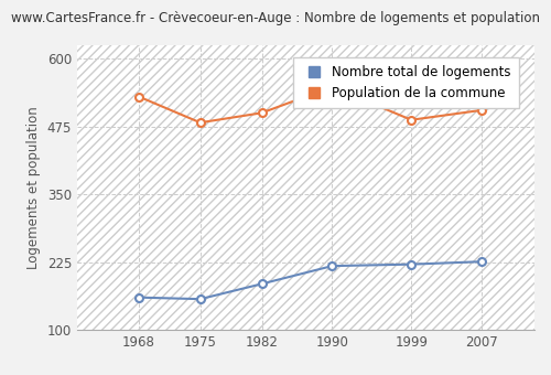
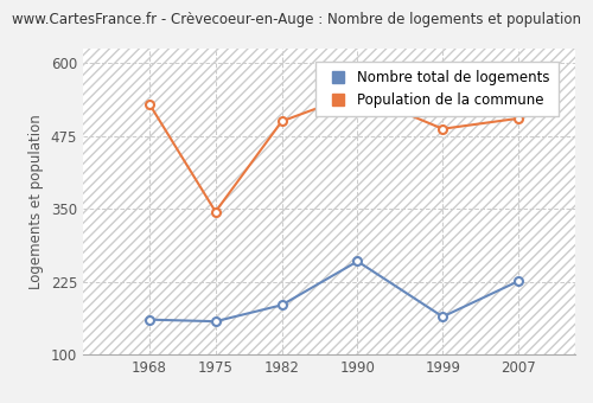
Population de la commune/1975: 482 -> 345
Nombre total de logements/1990: 218 -> 260
Nombre total de logements/1999: 221 -> 165
